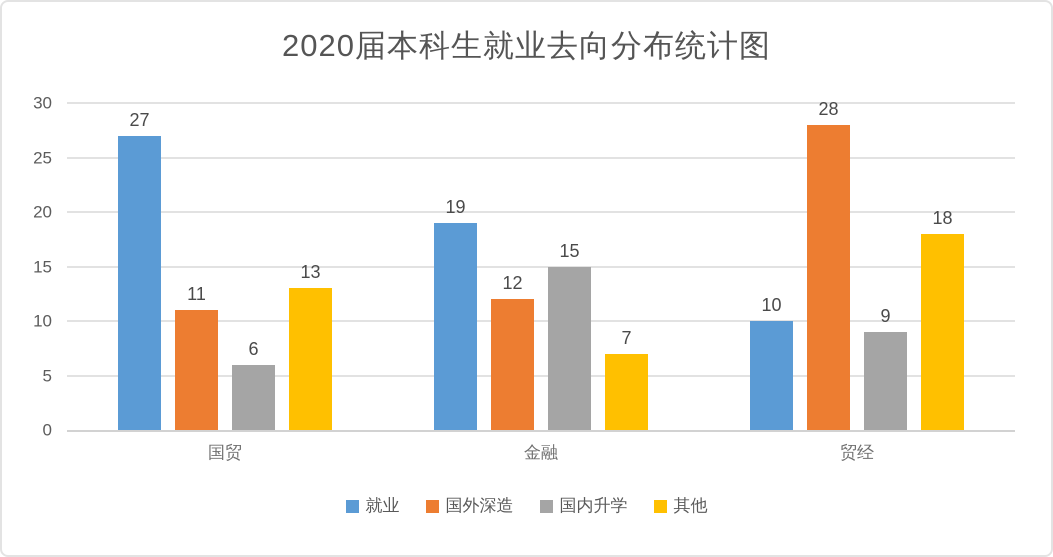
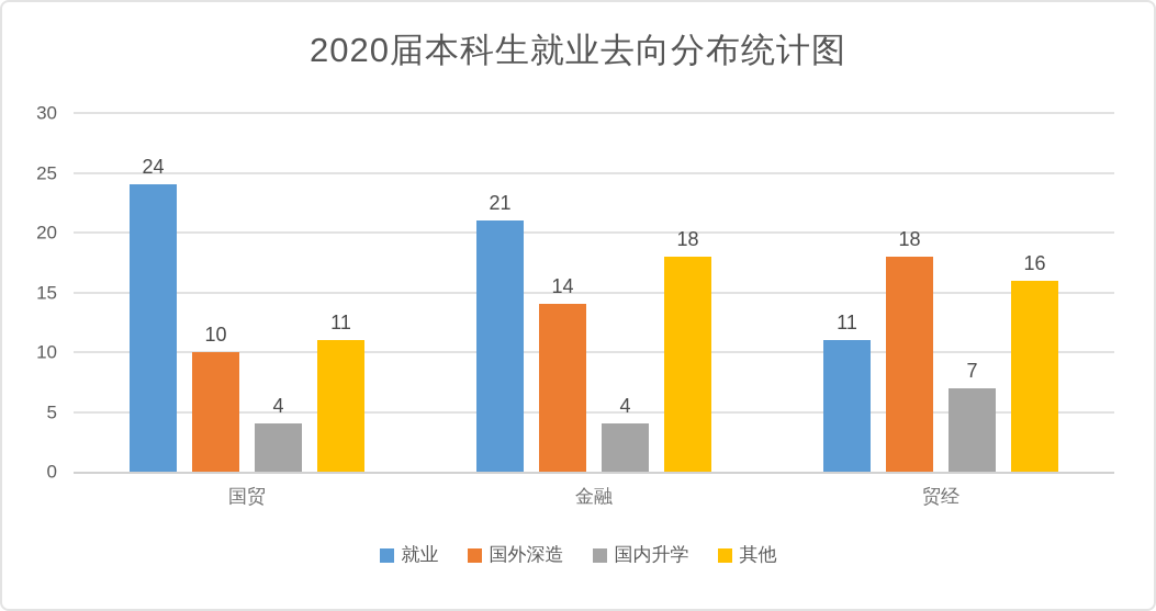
就业/国贸: 27 -> 24
国外深造/国贸: 11 -> 10
国内升学/国贸: 6 -> 4
其他/国贸: 13 -> 11
就业/金融: 19 -> 21
国外深造/金融: 12 -> 14
国内升学/金融: 15 -> 4
其他/金融: 7 -> 18
就业/贸经: 10 -> 11
国外深造/贸经: 28 -> 18
国内升学/贸经: 9 -> 7
其他/贸经: 18 -> 16
